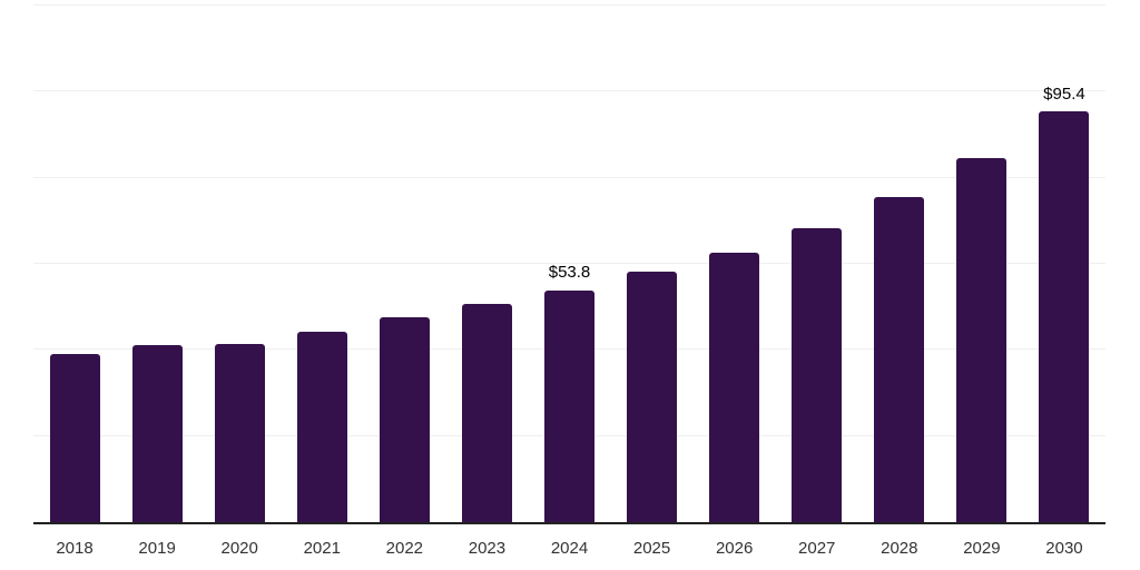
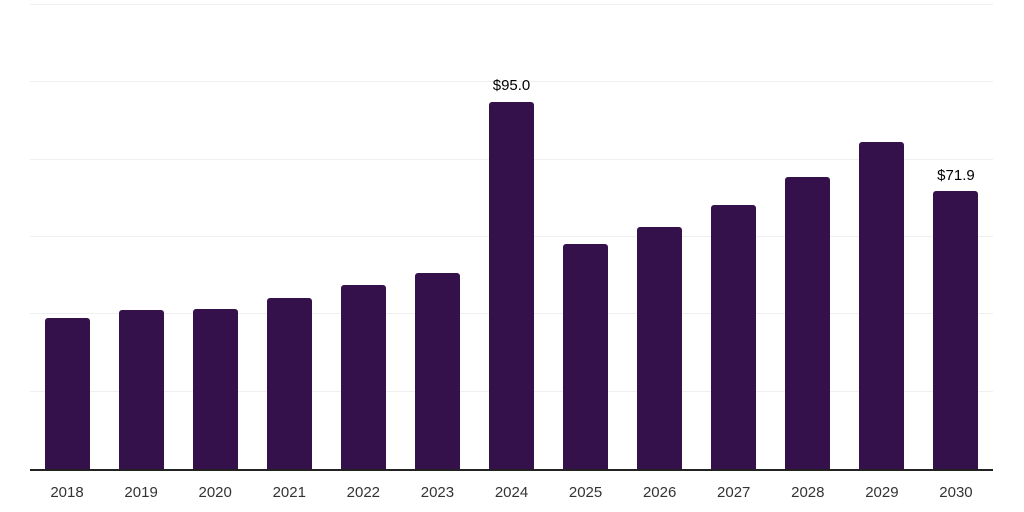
2024: $53.8 -> $95.0
2030: $95.4 -> $71.9
